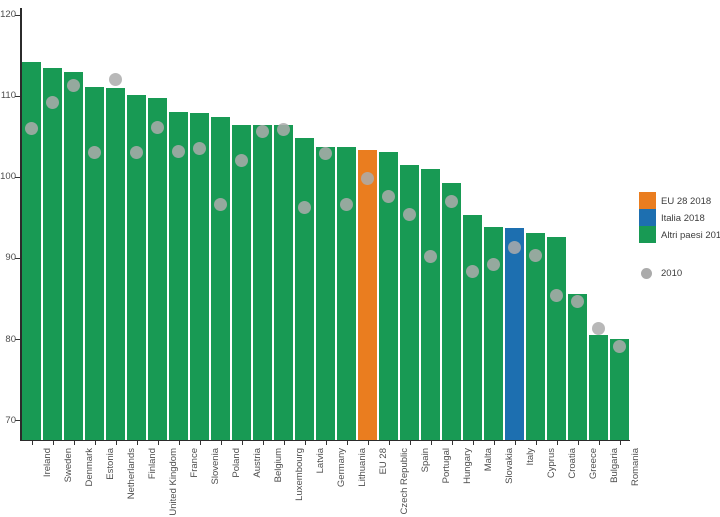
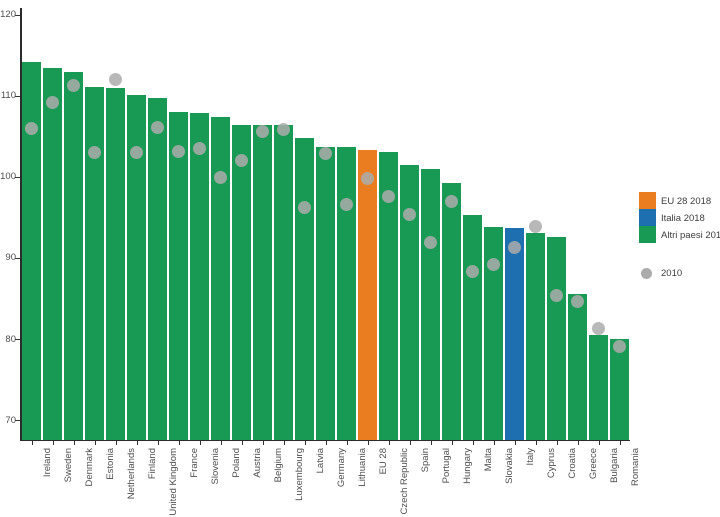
2010/Poland: 97 -> 100
2010/Portugal: 90 -> 92
2010/Cyprus: 90 -> 94
